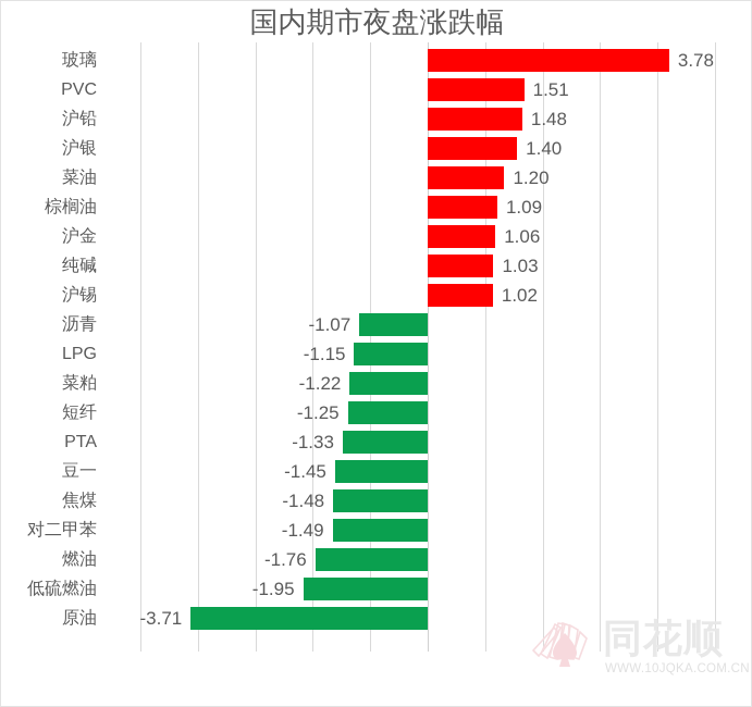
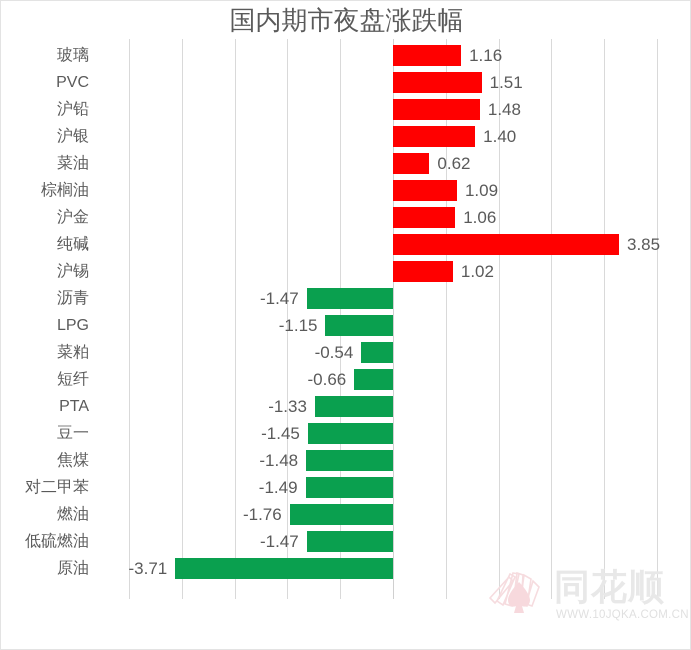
玻璃: 3.78 -> 1.16
菜油: 1.20 -> 0.62
纯碱: 1.03 -> 3.85
沥青: -1.07 -> -1.47
菜粕: -1.22 -> -0.54
短纤: -1.25 -> -0.66
低硫燃油: -1.95 -> -1.47
